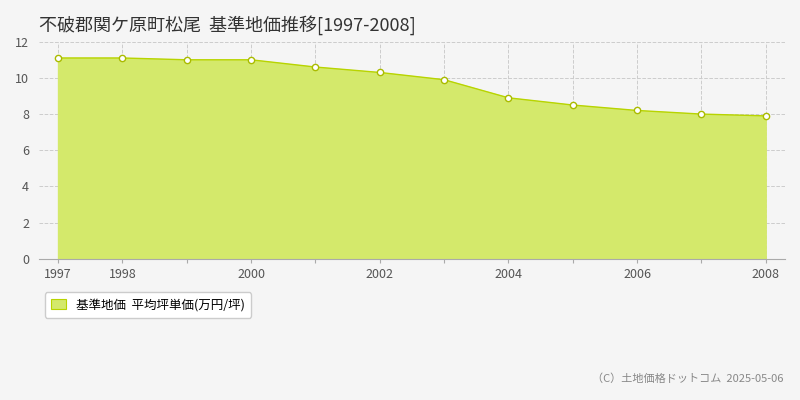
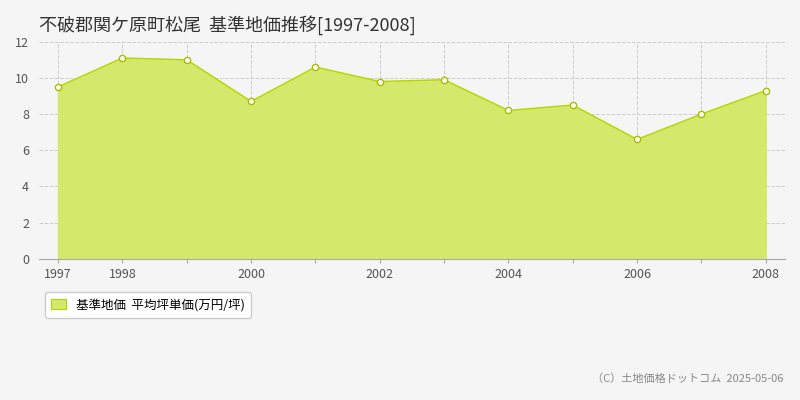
1997: 11.1 -> 9.5
2000: 11.0 -> 8.7
2002: 10.3 -> 9.8
2004: 8.9 -> 8.2
2006: 8.2 -> 6.6
2008: 7.9 -> 9.3
